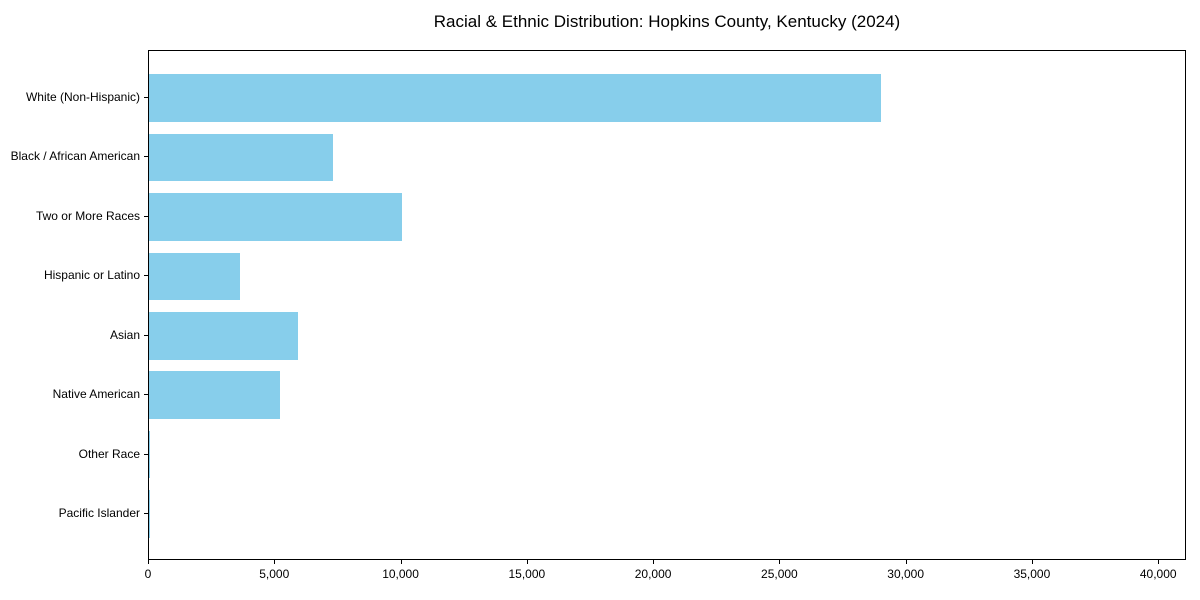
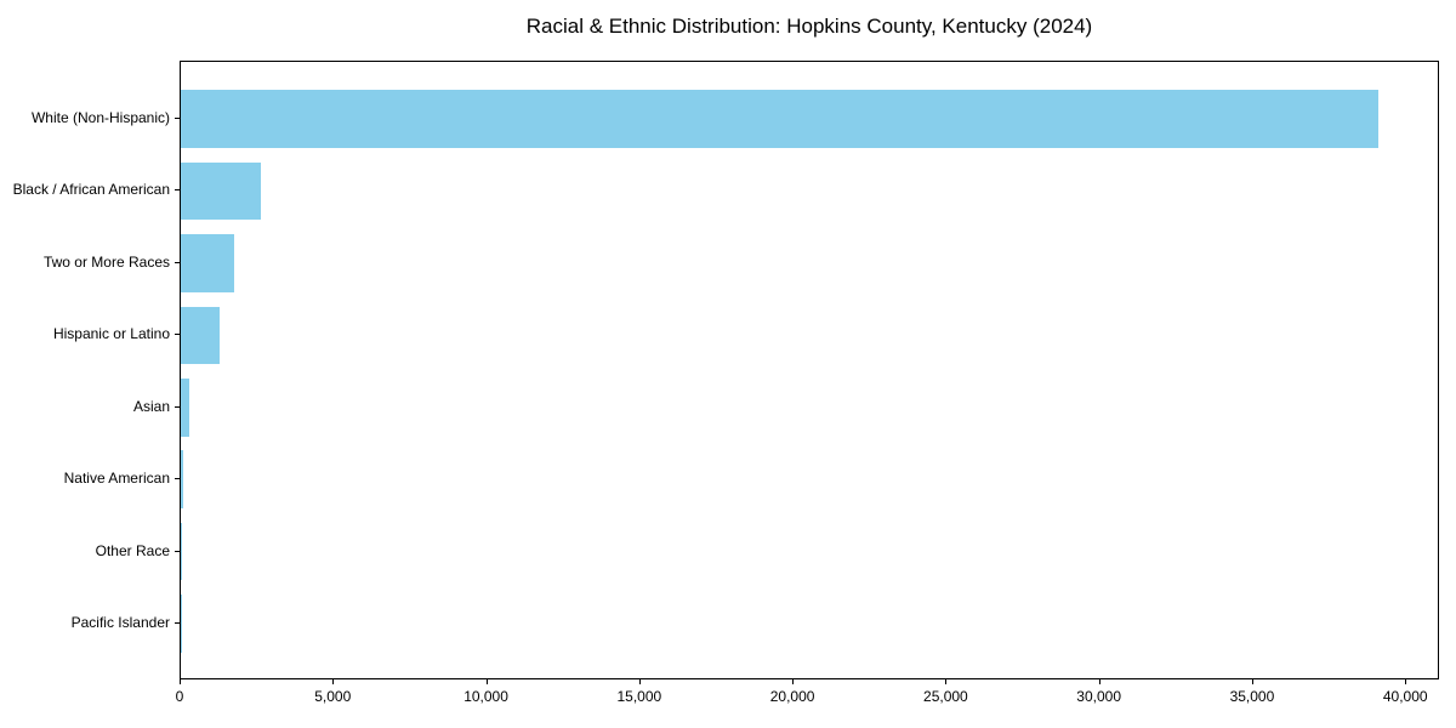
White (Non-Hispanic): 29000 -> 39100
Black / African American: 7300 -> 2600
Two or More Races: 10000 -> 1700
Hispanic or Latino: 3600 -> 1300
Asian: 5900 -> 300
Native American: 5200 -> 100
